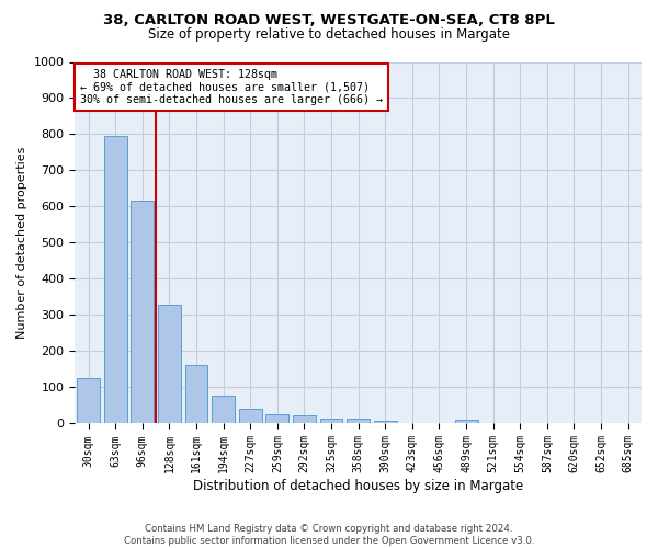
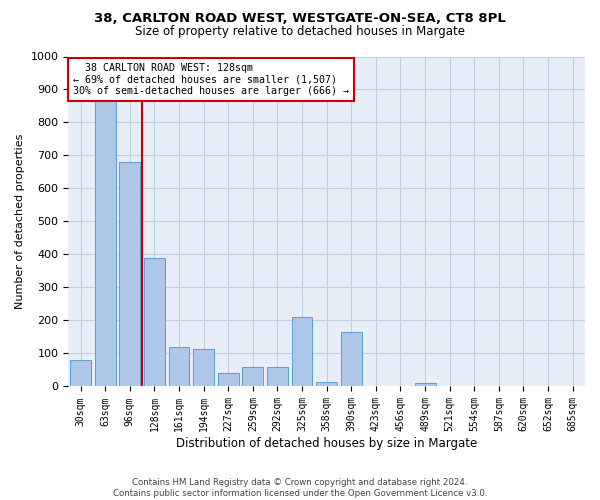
30sqm: 125 -> 80
63sqm: 795 -> 870
96sqm: 618 -> 680
128sqm: 328 -> 390
161sqm: 162 -> 120
194sqm: 78 -> 115
259sqm: 27 -> 60
292sqm: 22 -> 60
325sqm: 15 -> 210
390sqm: 8 -> 165
